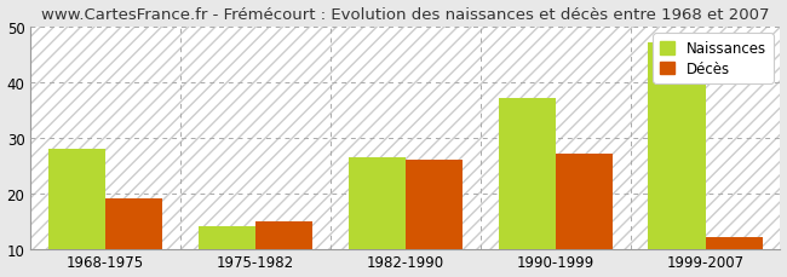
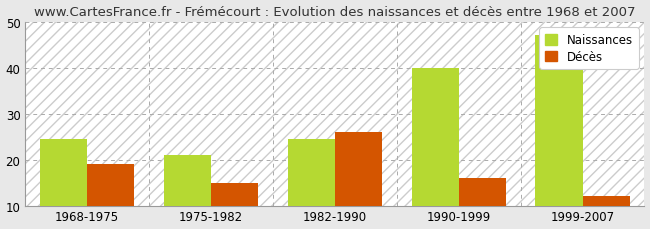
Naissances/1968-1975: 28.0 -> 24.5
Naissances/1975-1982: 14.0 -> 21.0
Naissances/1982-1990: 26.5 -> 24.5
Naissances/1990-1999: 37.0 -> 40.0
Décès/1990-1999: 27 -> 16
